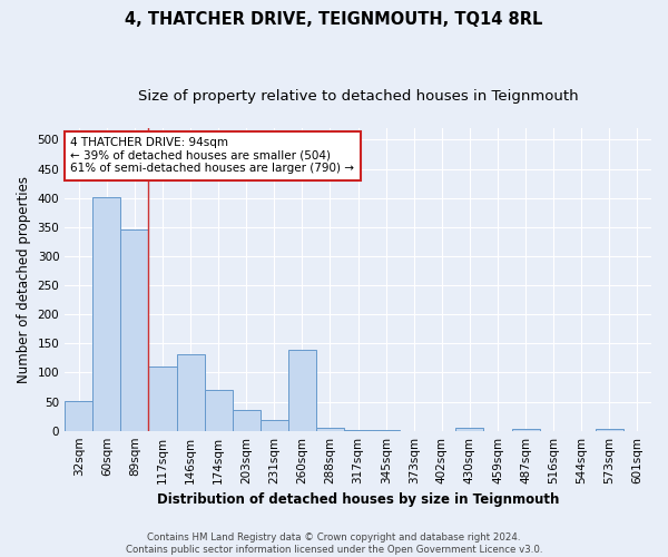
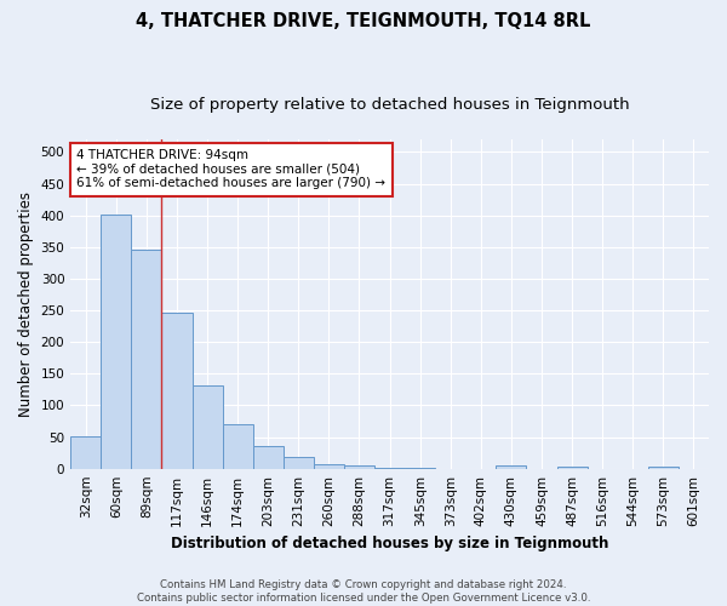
117sqm: 110 -> 246
260sqm: 140 -> 8
